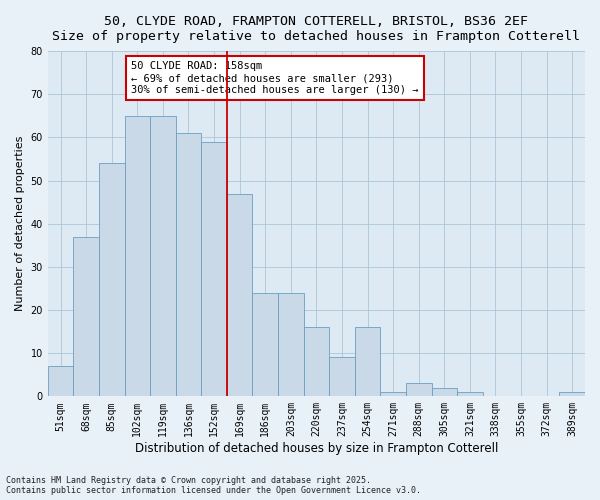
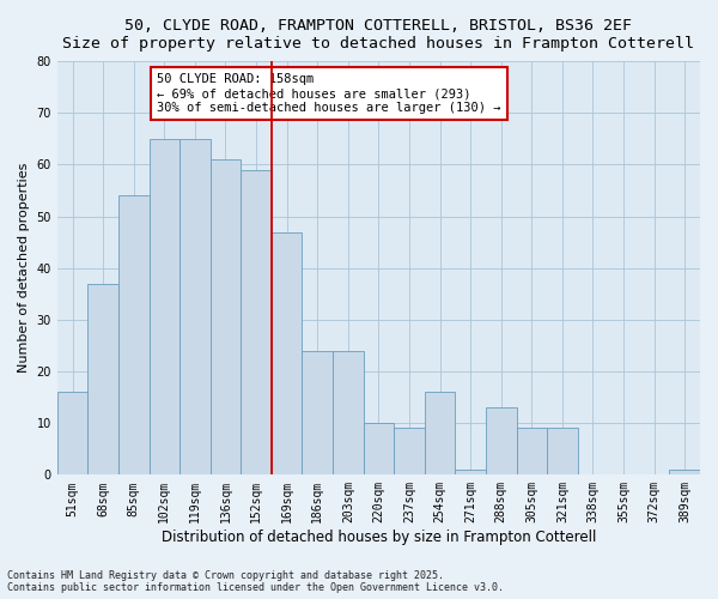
51sqm: 7 -> 16
220sqm: 16 -> 10
288sqm: 3 -> 13
305sqm: 2 -> 9
321sqm: 1 -> 9
